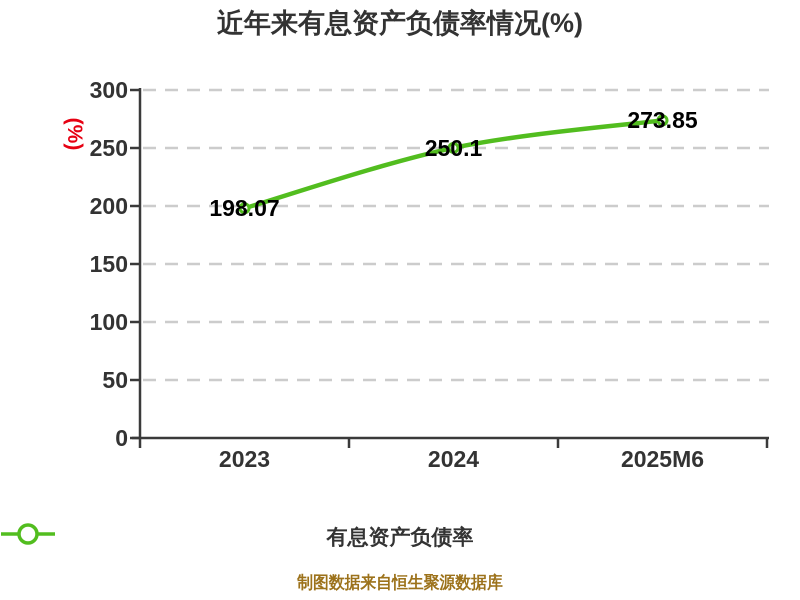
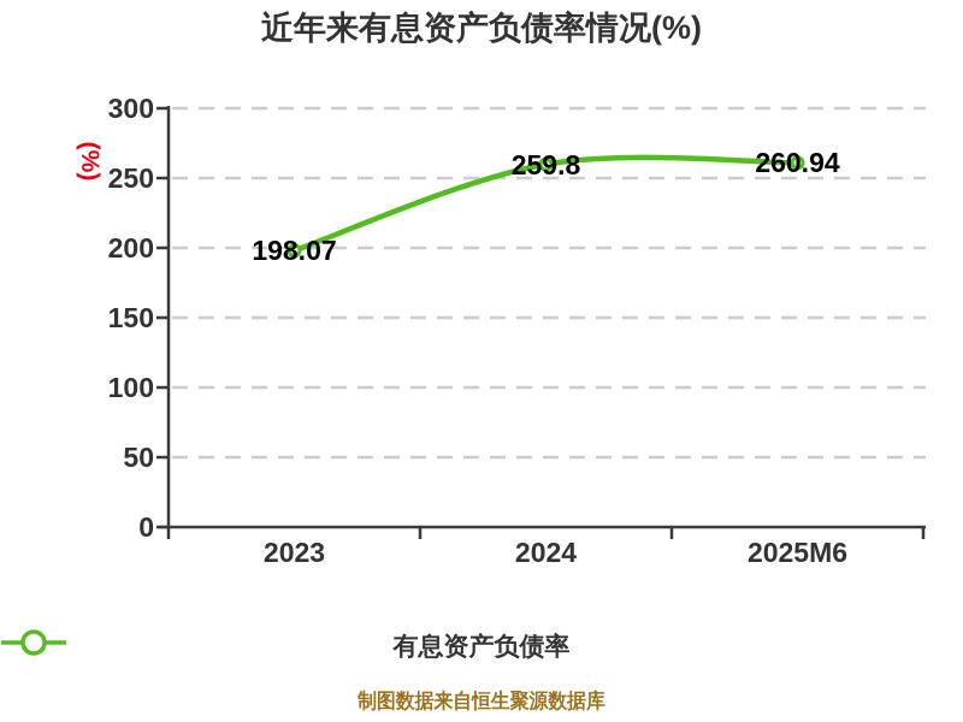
2024: 250.1 -> 259.8
2025M6: 273.85 -> 260.94
